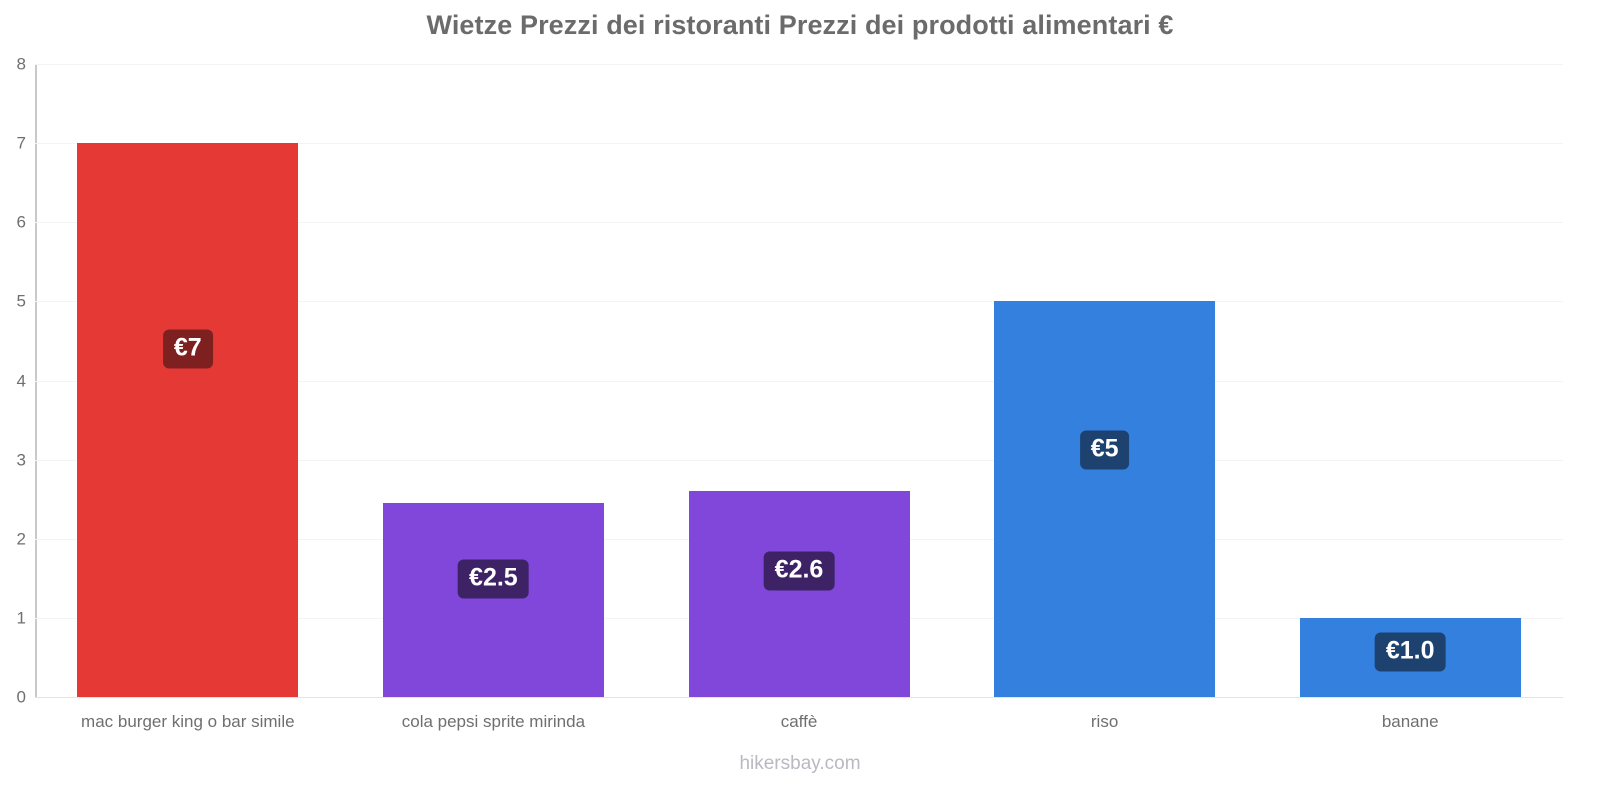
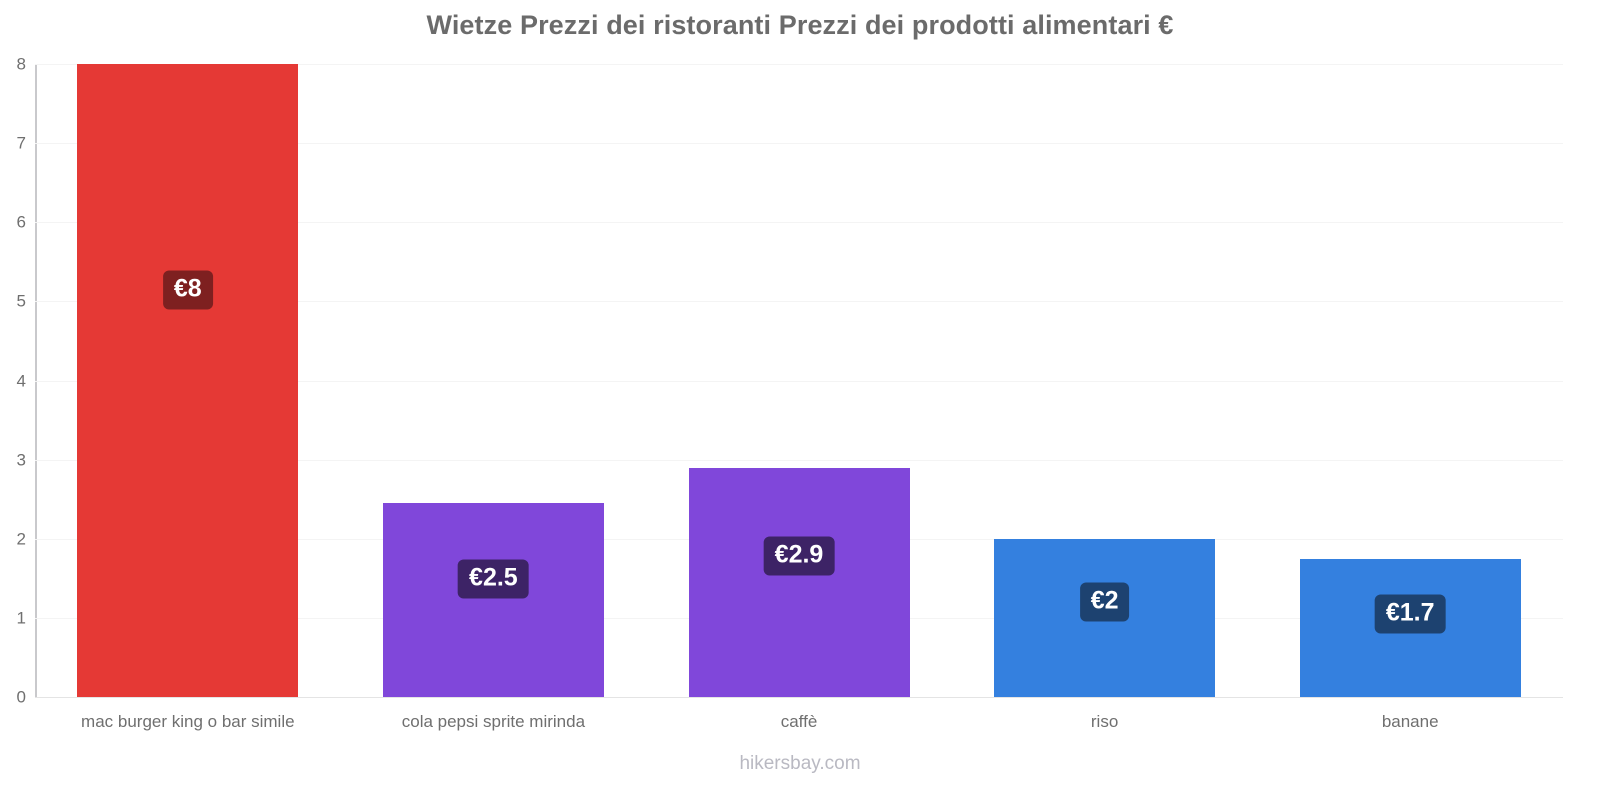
mac burger king o bar simile: €7 -> €8
caffè: €2.6 -> €2.9
riso: €5 -> €2
banane: €1.0 -> €1.7
